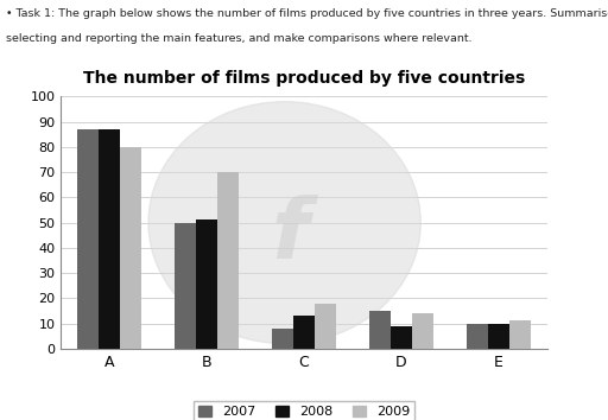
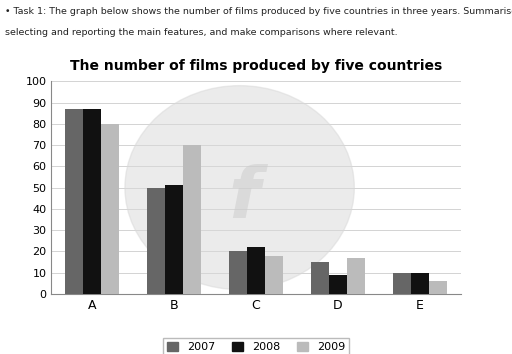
2007/C: 8 -> 20
2008/C: 13 -> 22
2009/D: 14 -> 17
2009/E: 11 -> 6
